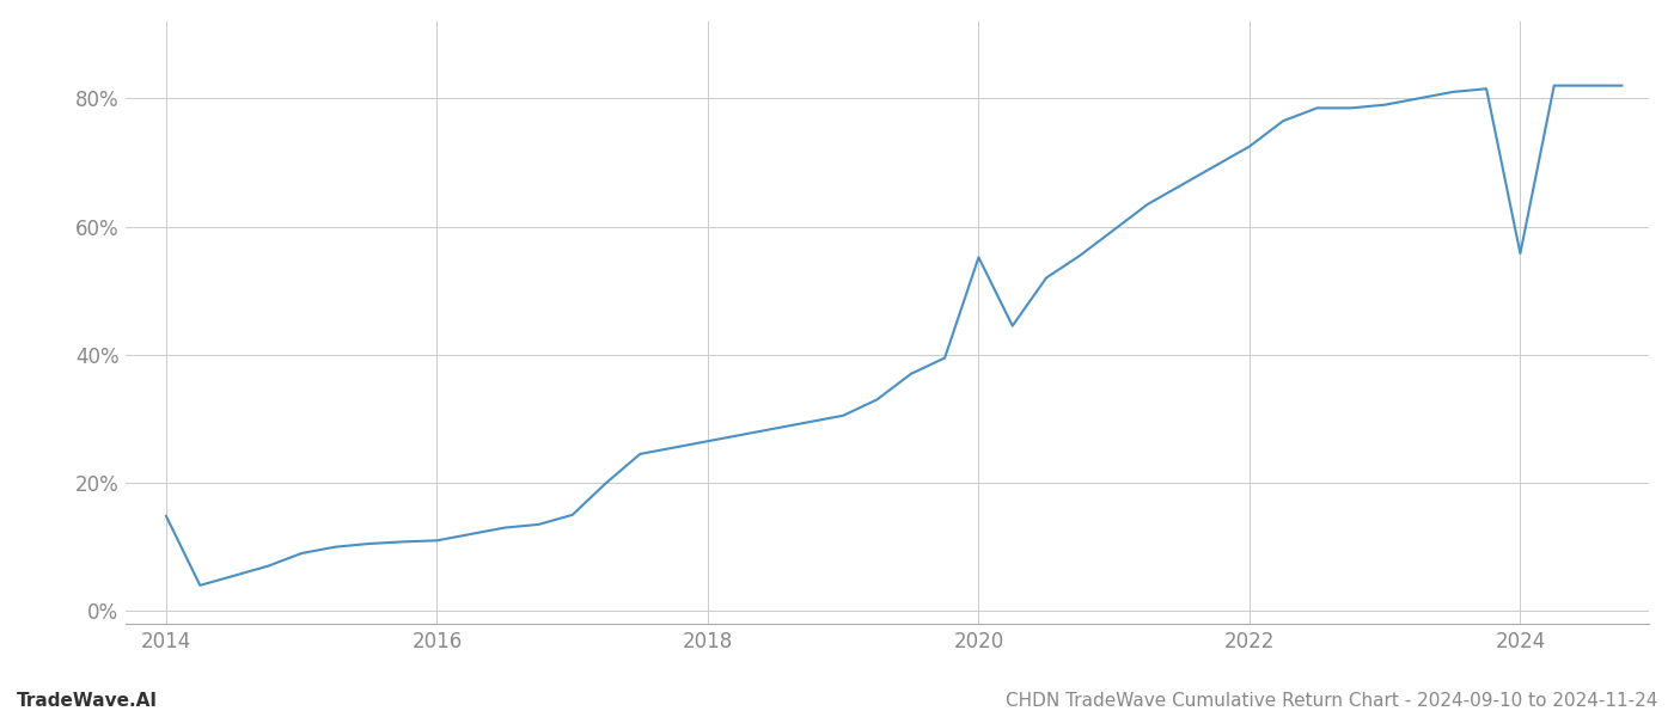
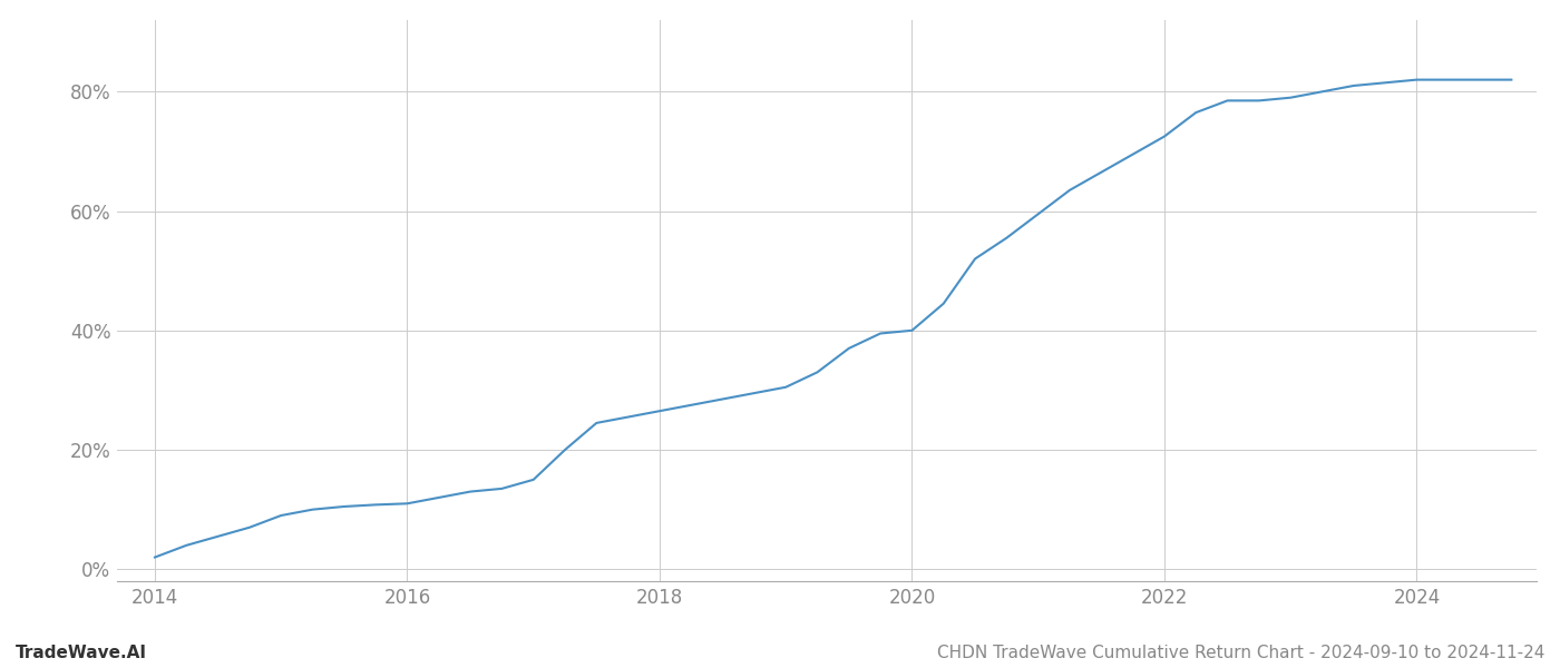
2014: 14.8% -> 2.0%
2020: 55.2% -> 40.0%
2024: 55.8% -> 82.0%
